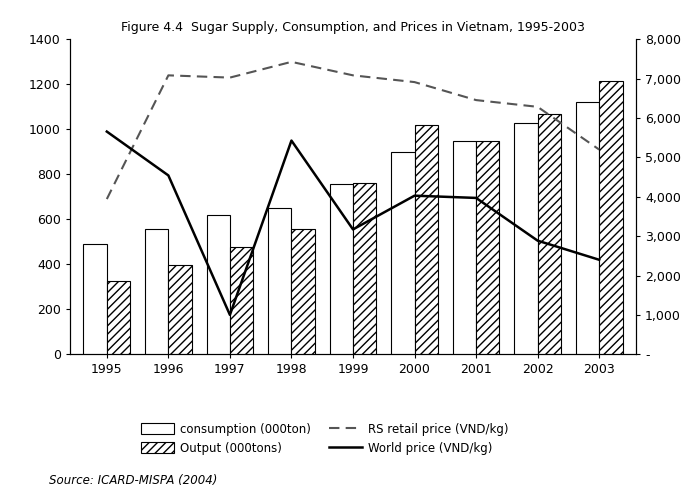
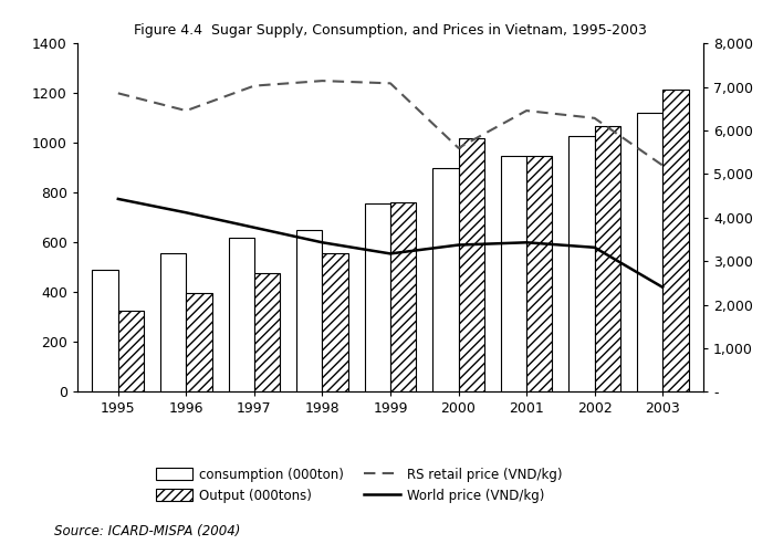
RS retail price (VND/kg)/1995: 690 -> 1200
World price (VND/kg)/1995: 990 -> 775
RS retail price (VND/kg)/1996: 1240 -> 1130
World price (VND/kg)/1996: 795 -> 720
World price (VND/kg)/1997: 175 -> 660
RS retail price (VND/kg)/1998: 1300 -> 1250
World price (VND/kg)/1998: 950 -> 600
RS retail price (VND/kg)/2000: 1210 -> 980
World price (VND/kg)/2000: 705 -> 590
World price (VND/kg)/2001: 695 -> 600
World price (VND/kg)/2002: 505 -> 580
